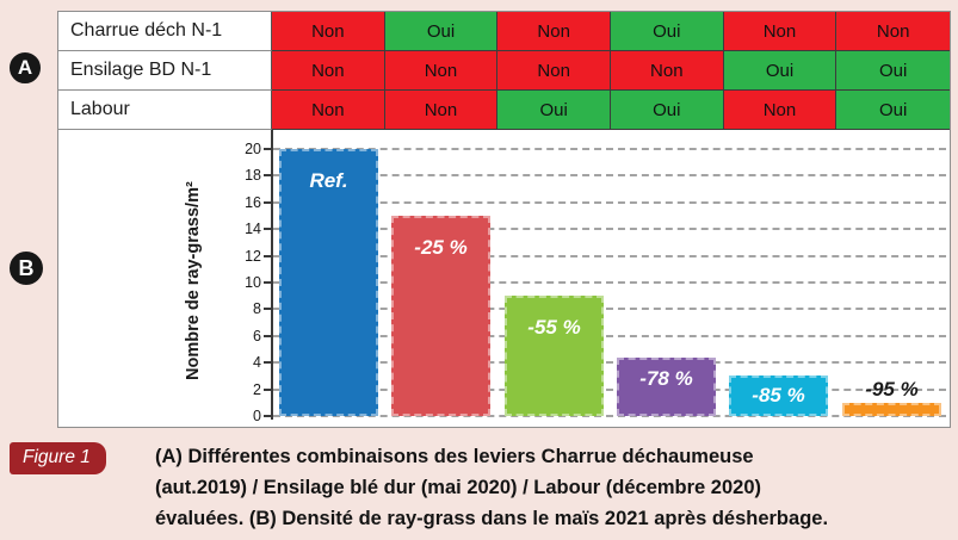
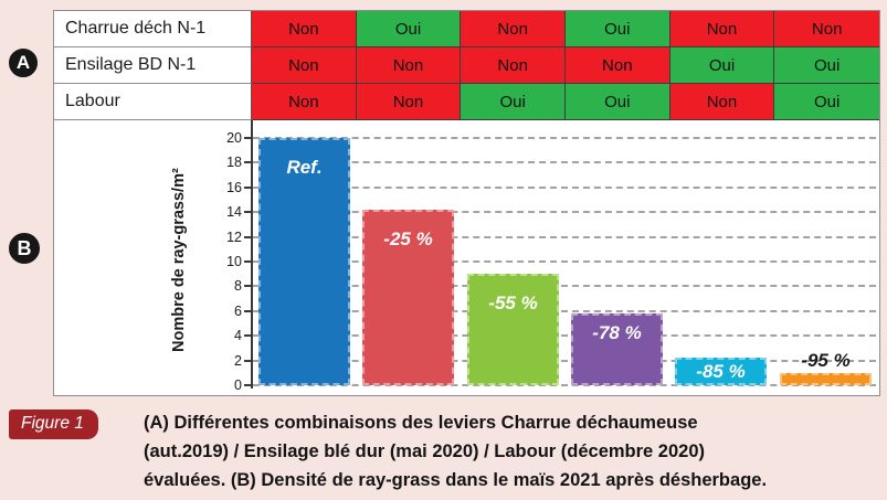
-25 %: 15.0 -> 14.2
-78 %: 4.4 -> 5.8
-85 %: 3.0 -> 2.2
